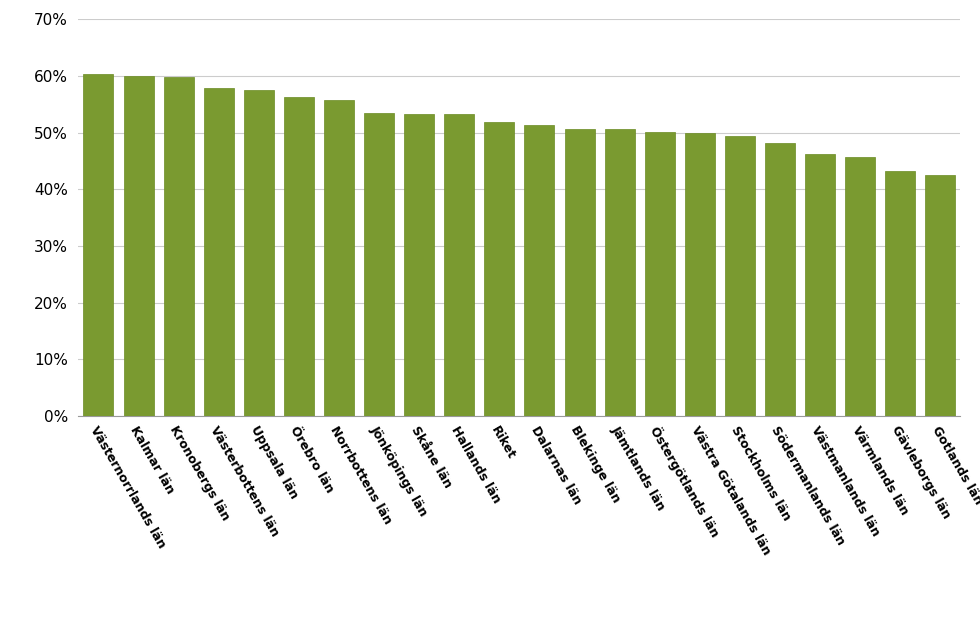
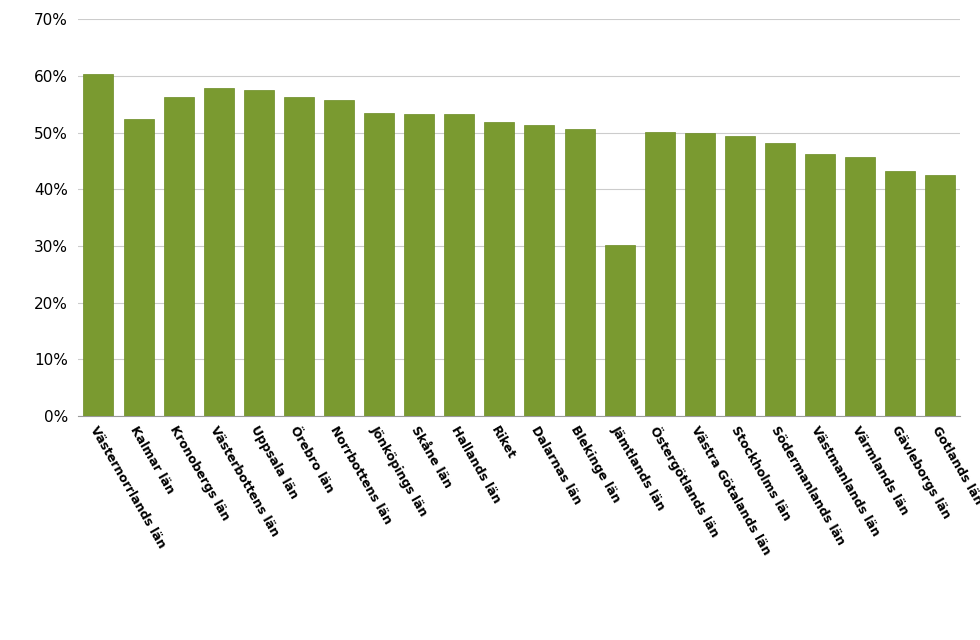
Kalmar län: 59.9% -> 52.4%
Kronobergs län: 59.8% -> 56.2%
Jämtlands län: 50.6% -> 30.2%
